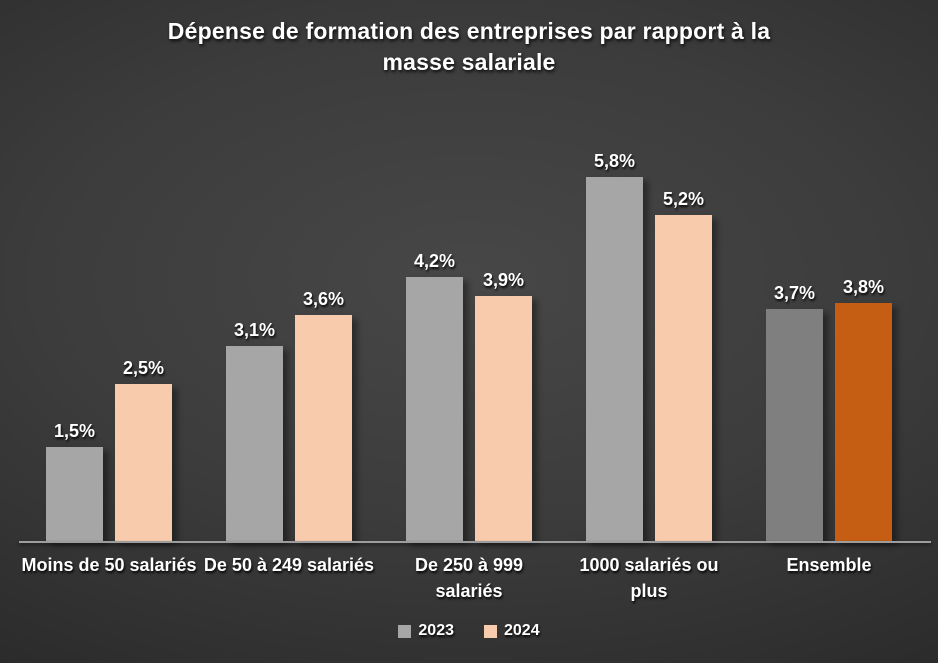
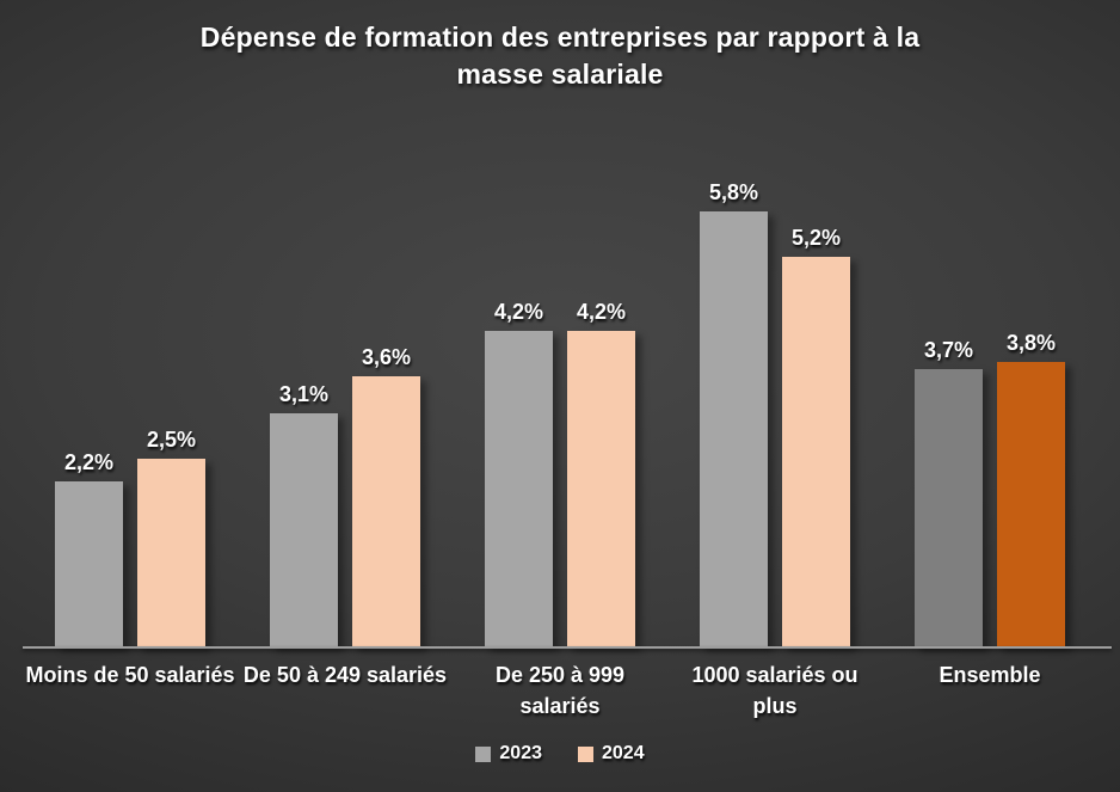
2023/Moins de 50 salariés: 1,5% -> 2,2%
2024/De 250 à 999 salariés: 3,9% -> 4,2%
